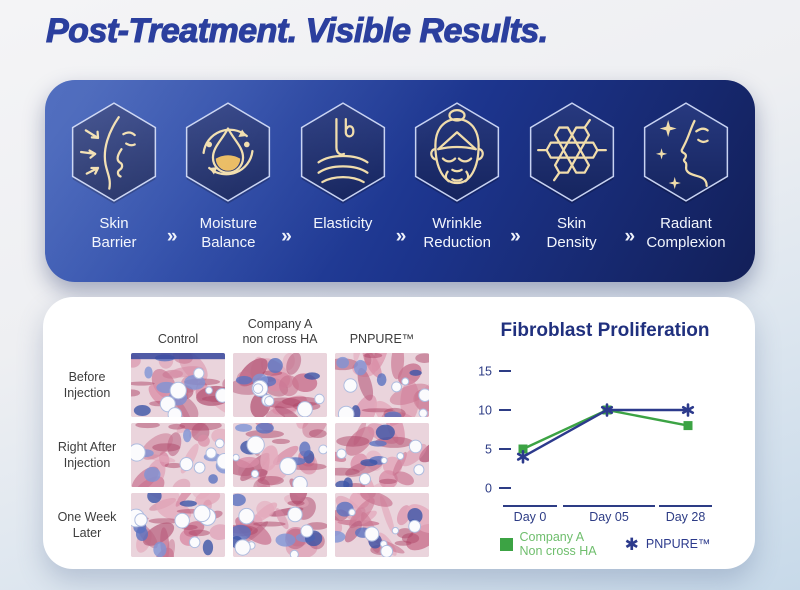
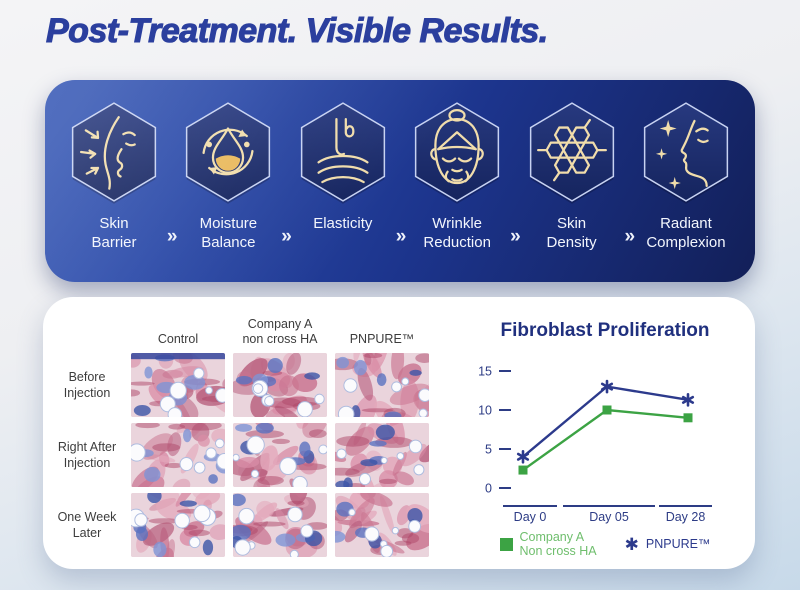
Company A Non cross HA/Day 0: 5 -> 2
PNPURE™/Day 05: 10 -> 13
Company A Non cross HA/Day 28: 8 -> 9
PNPURE™/Day 28: 10 -> 11
